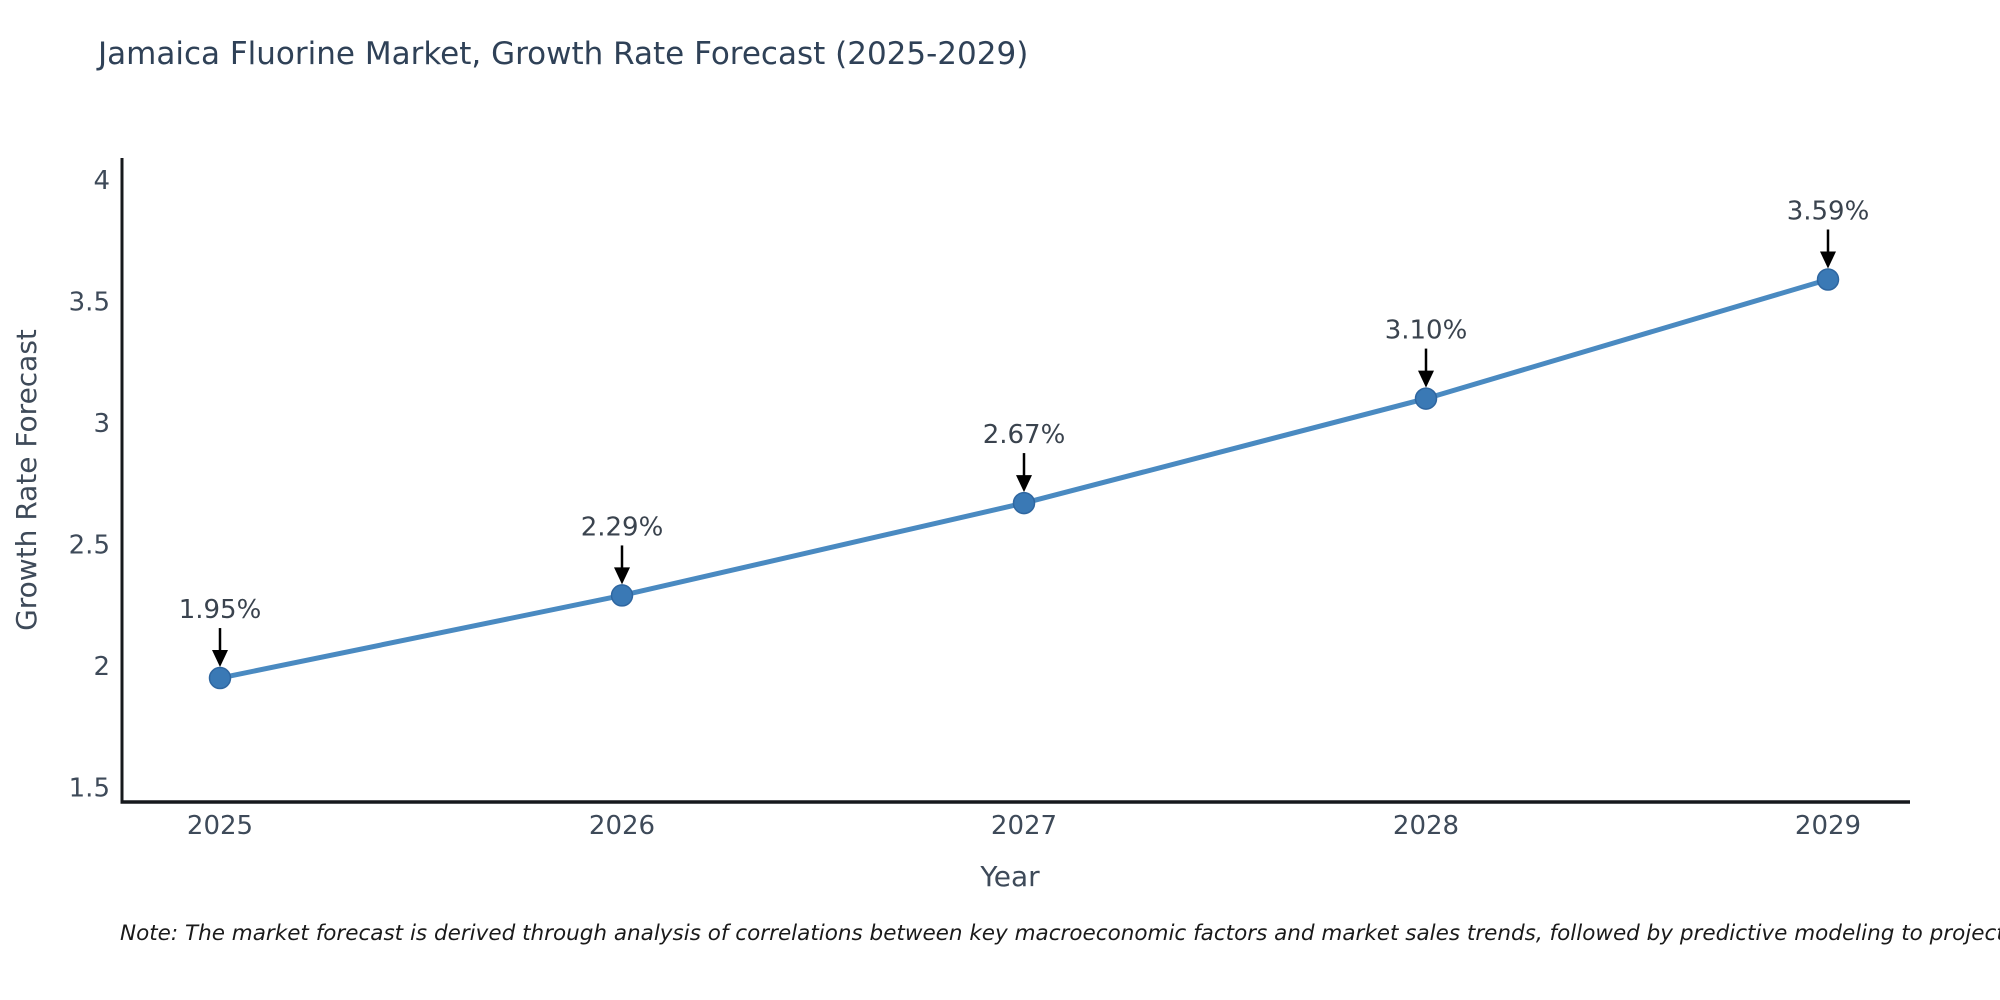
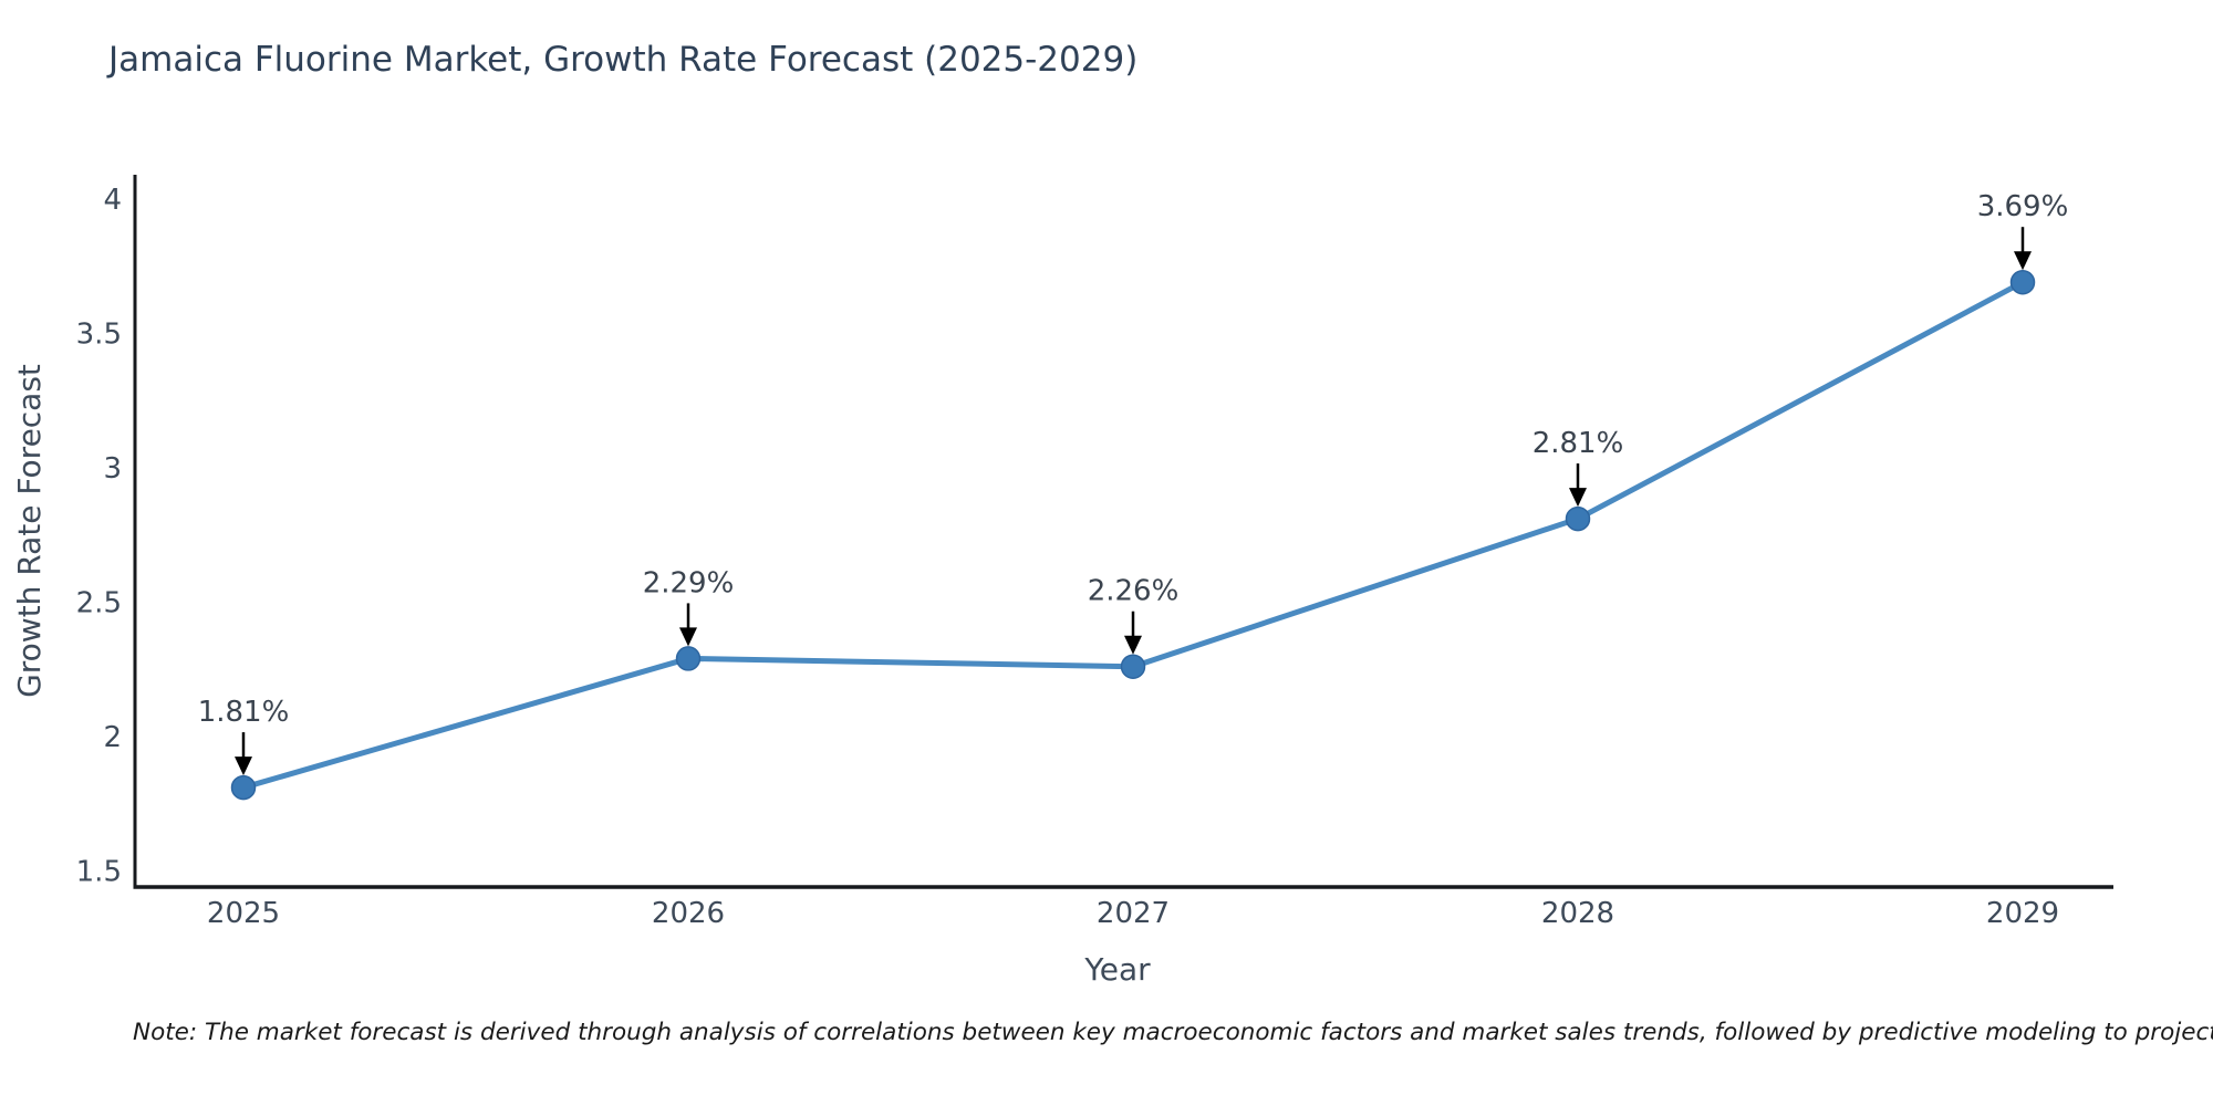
2025: 1.95% -> 1.81%
2027: 2.67% -> 2.26%
2028: 3.10% -> 2.81%
2029: 3.59% -> 3.69%
